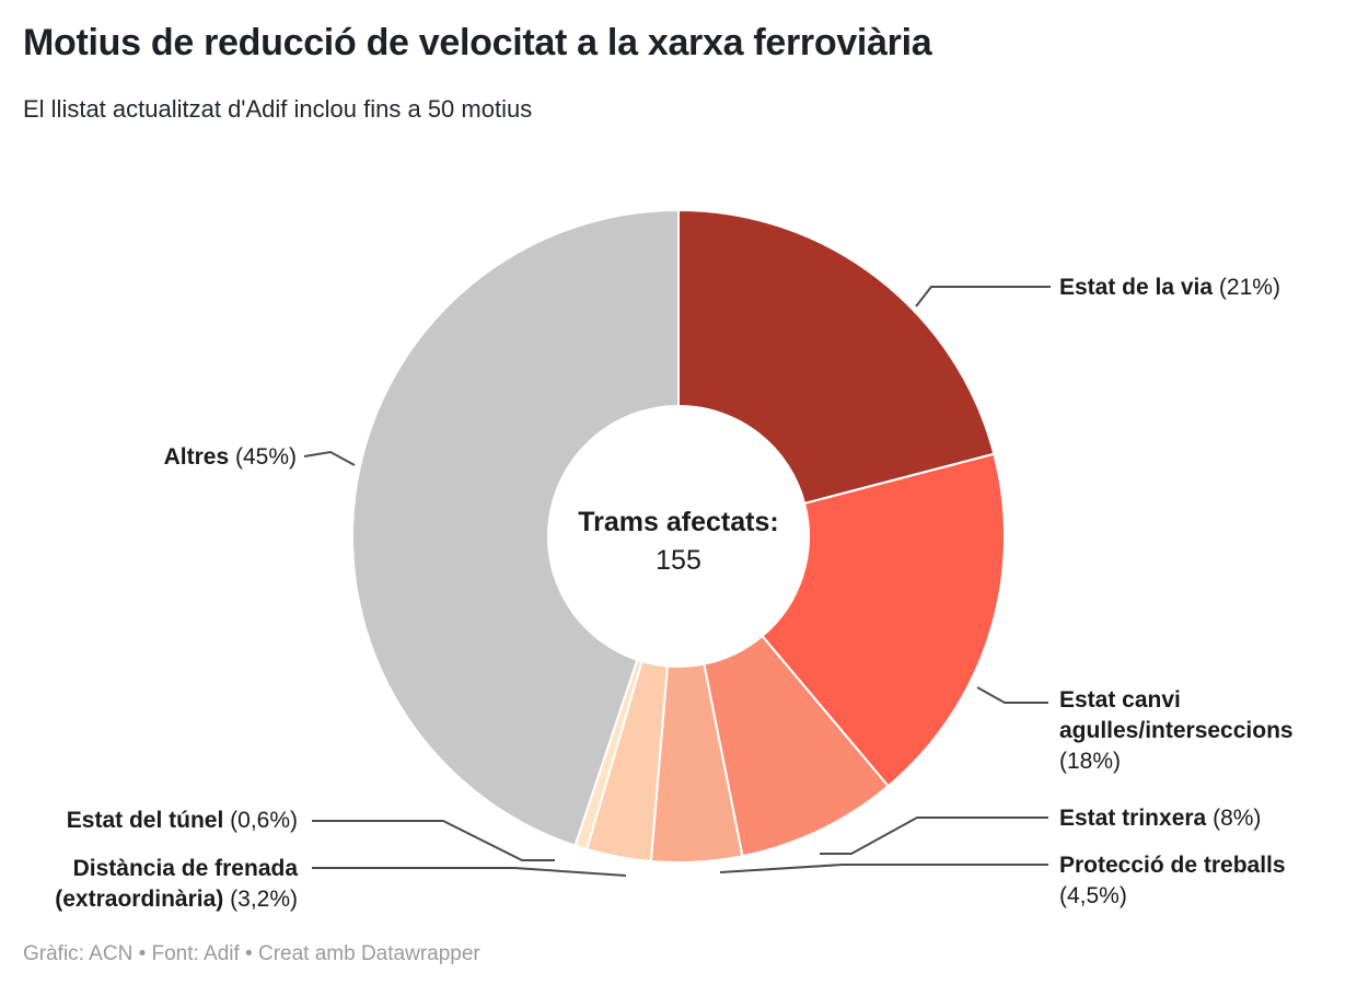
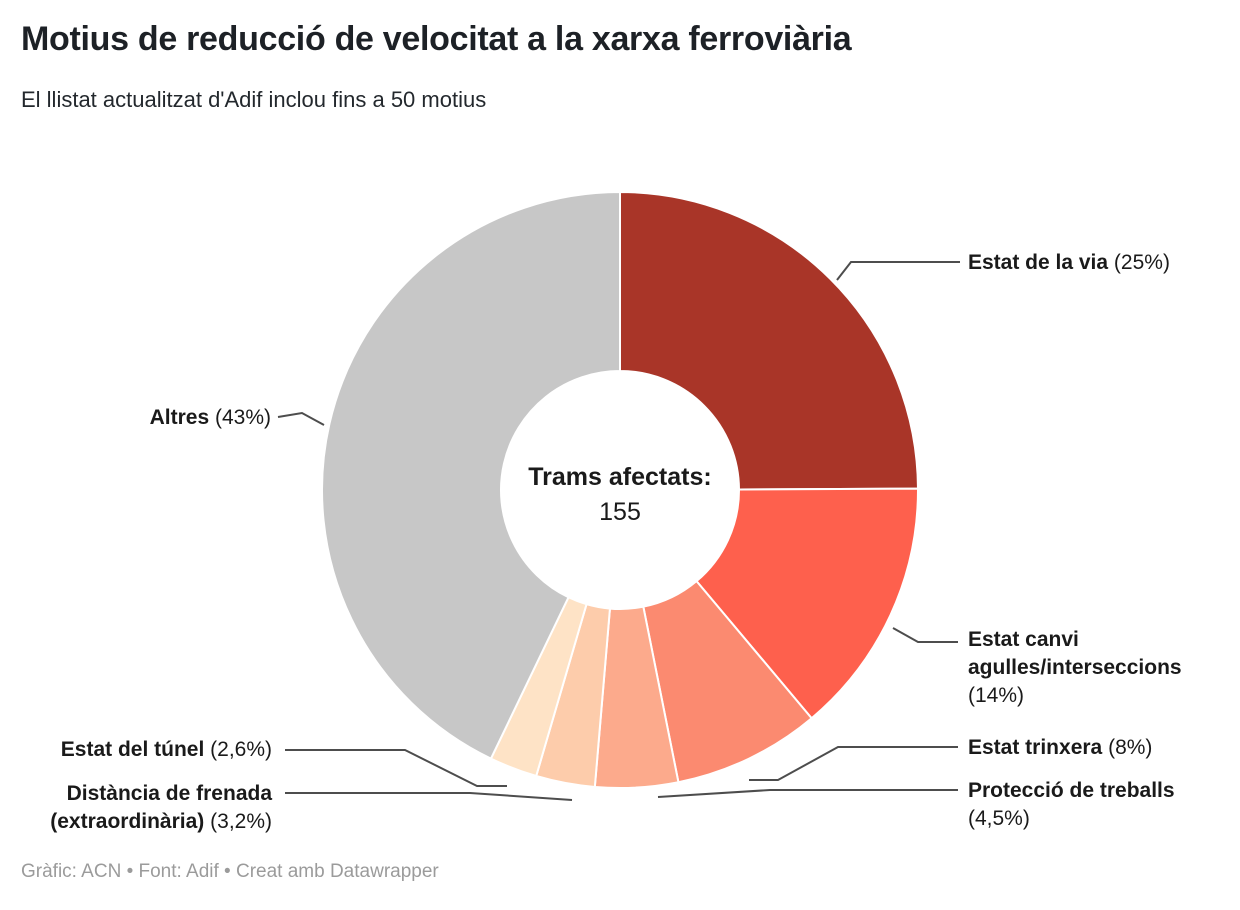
Estat de la via: 21% -> 25%
Estat canvi agulles/interseccions: 18% -> 14%
Estat del túnel: 0,6% -> 2,6%
Altres: 45% -> 43%
